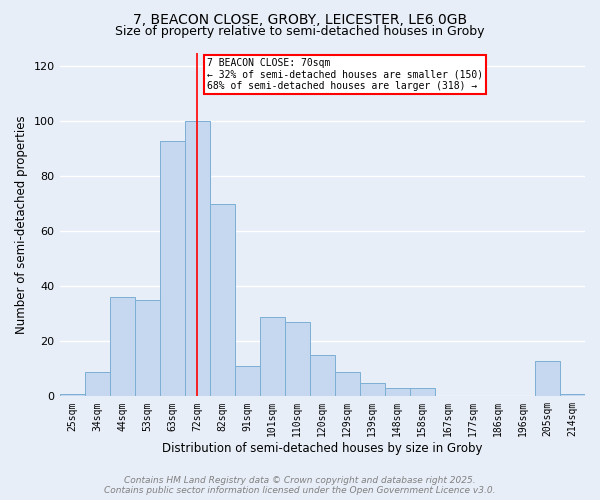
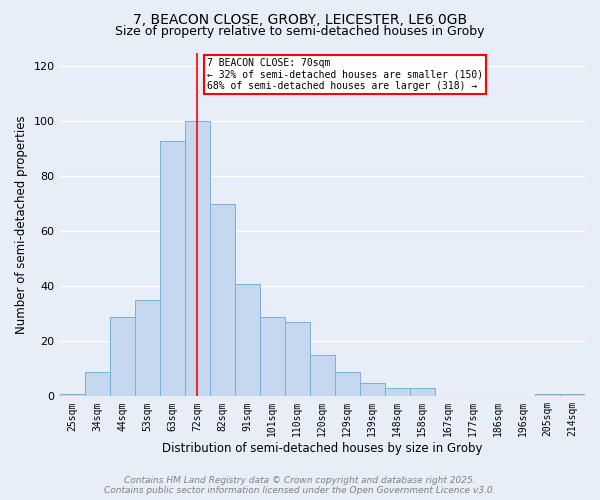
44sqm: 36 -> 29
91sqm: 11 -> 41
205sqm: 13 -> 1
